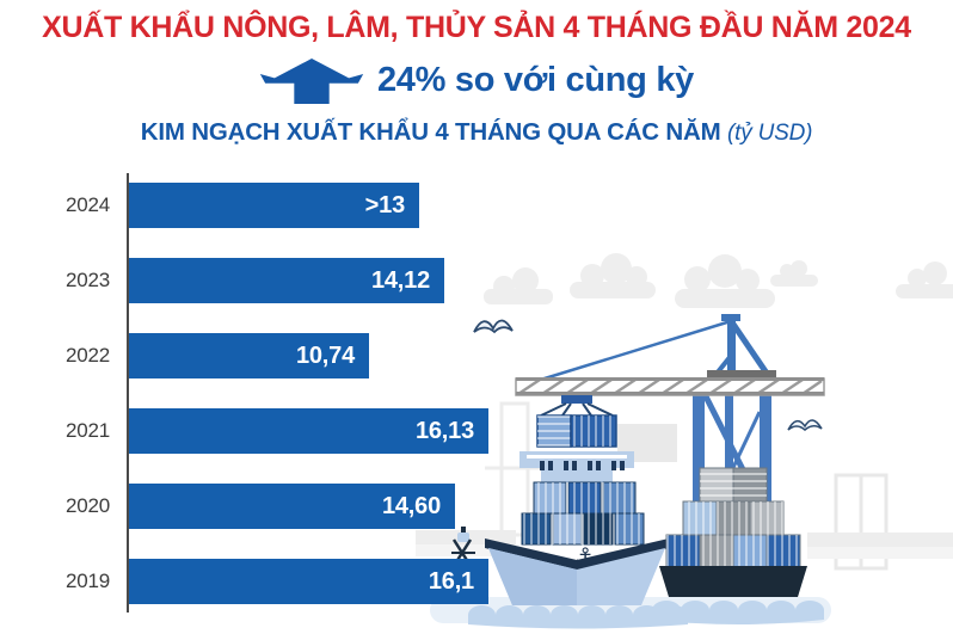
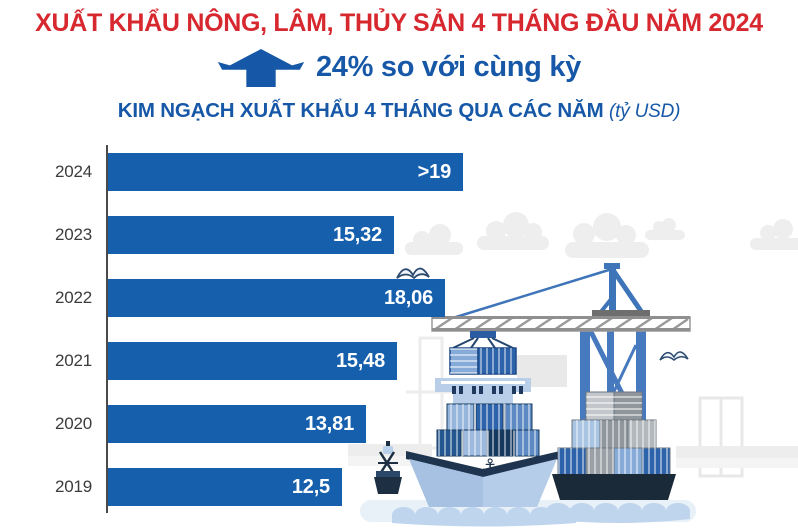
2024: 13 -> 19
2023: 14,12 -> 15,32
2022: 10,74 -> 18,06
2021: 16,13 -> 15,48
2020: 14,60 -> 13,81
2019: 16,1 -> 12,5
